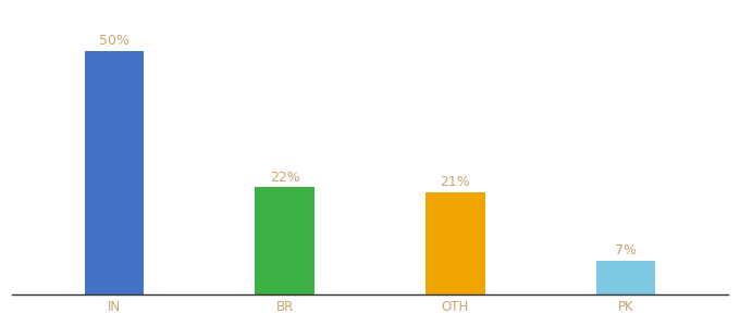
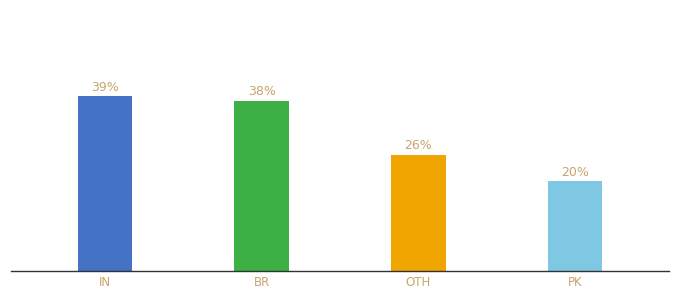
IN: 50% -> 39%
BR: 22% -> 38%
OTH: 21% -> 26%
PK: 7% -> 20%
